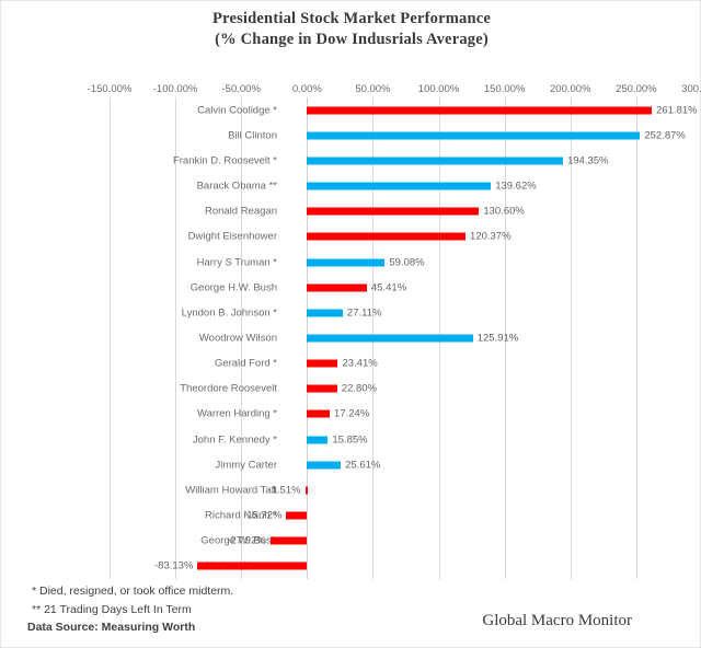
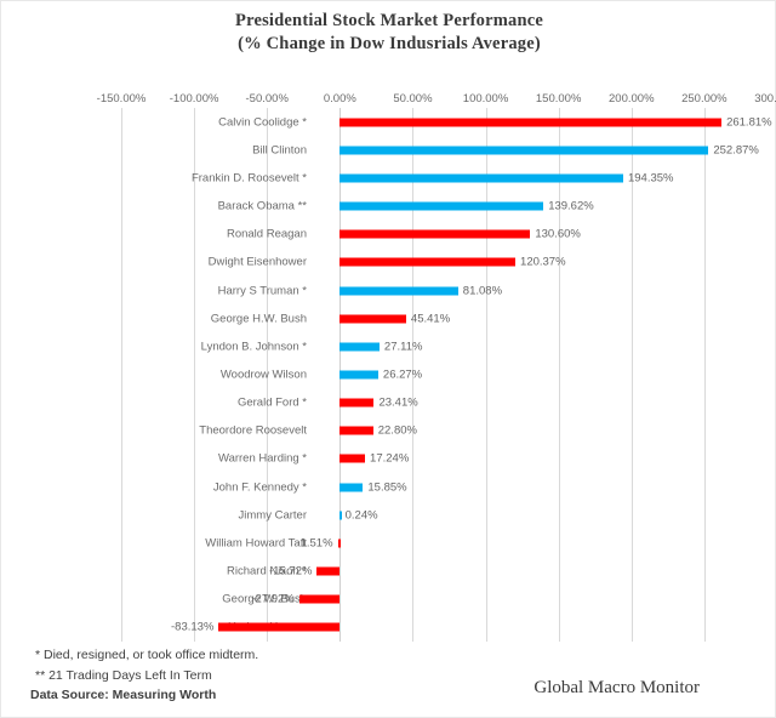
Harry S Truman *: 59.08% -> 81.08%
Woodrow Wilson: 125.91% -> 26.27%
Jimmy Carter: 25.61% -> 0.24%
